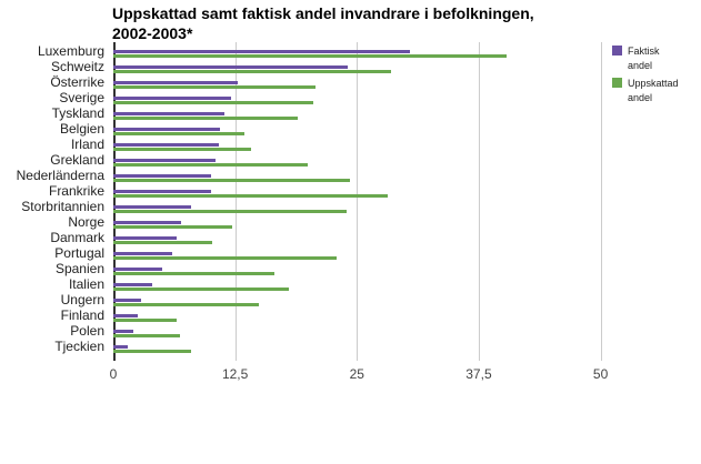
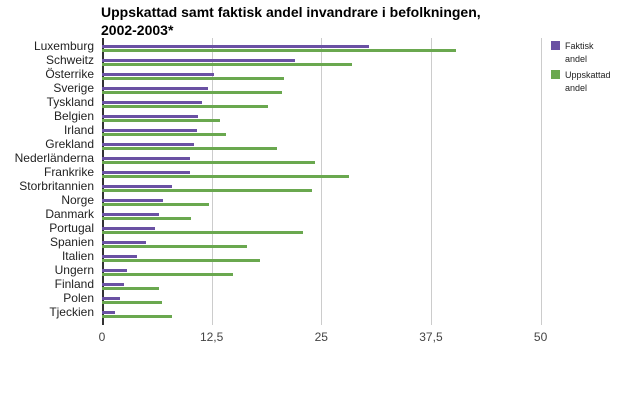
Faktisk andel/Schweitz: 24 -> 22
